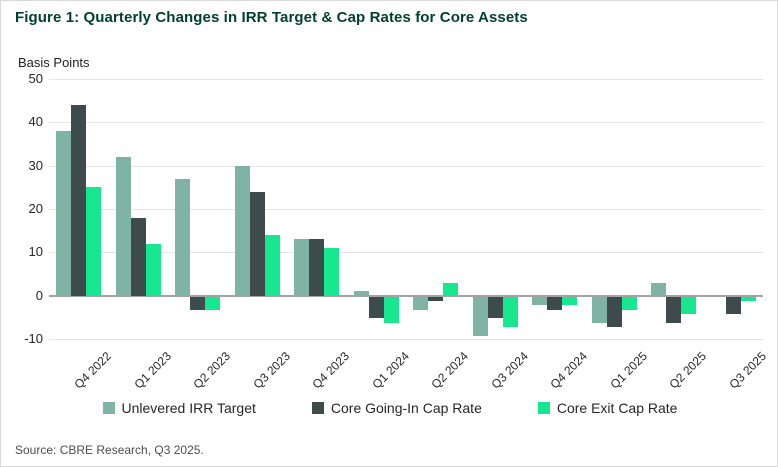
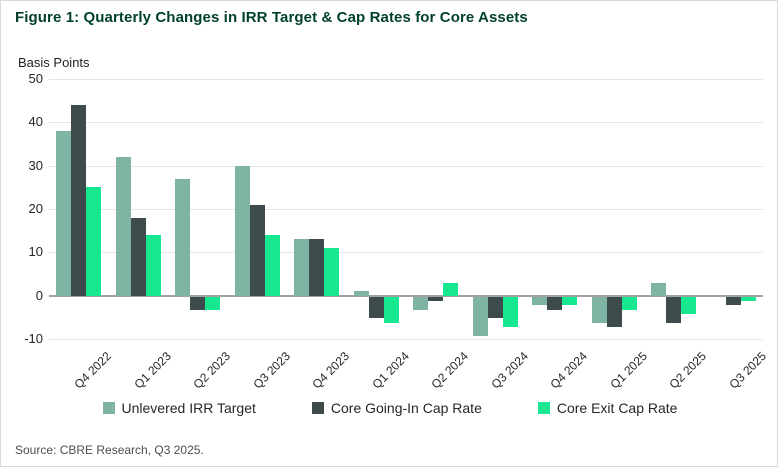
Core Exit Cap Rate/Q1 2023: 12 -> 14
Core Going-In Cap Rate/Q3 2023: 24 -> 21
Core Going-In Cap Rate/Q3 2025: -4 -> -2
